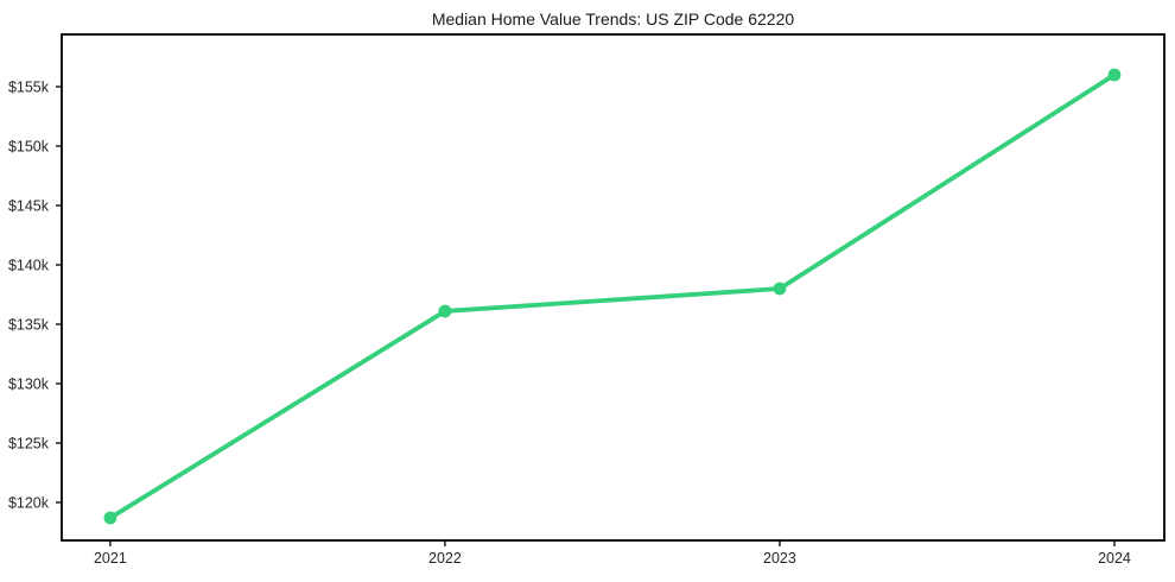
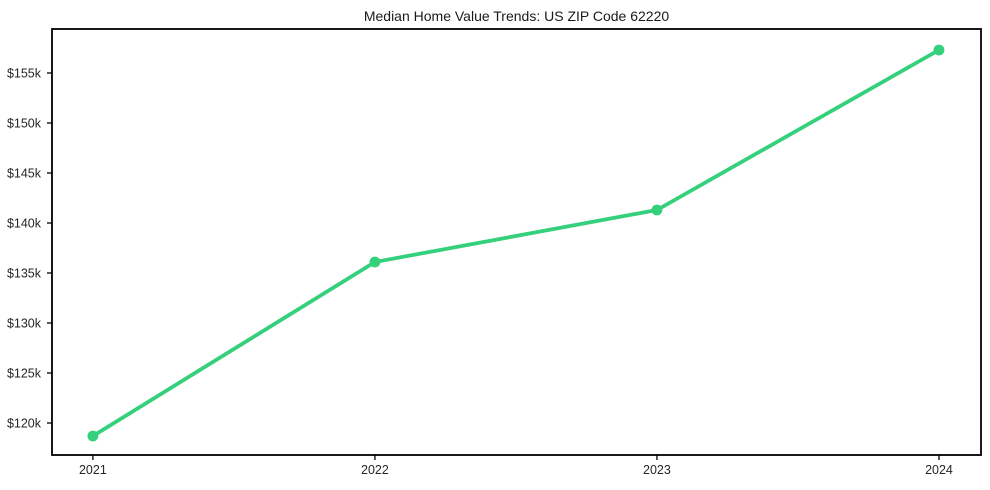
2023: $138k -> $141k
2024: $156k -> $157k
